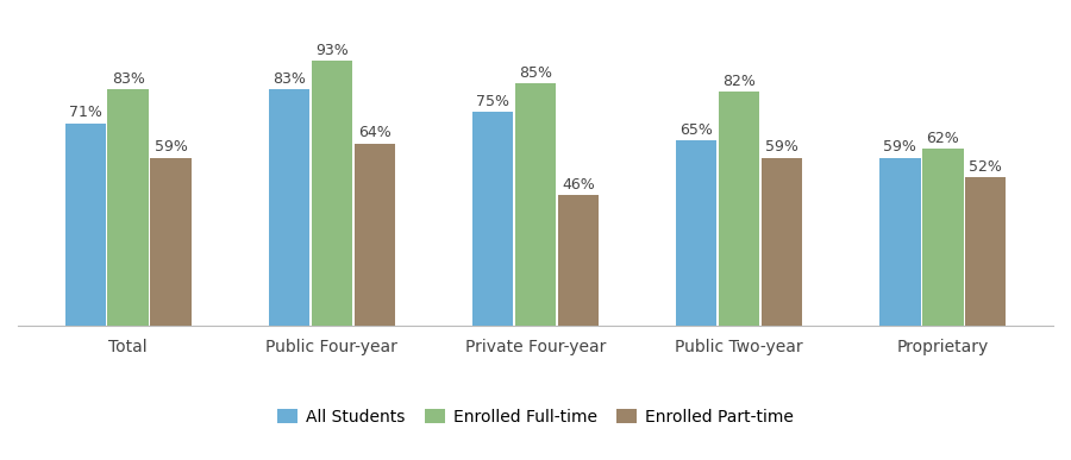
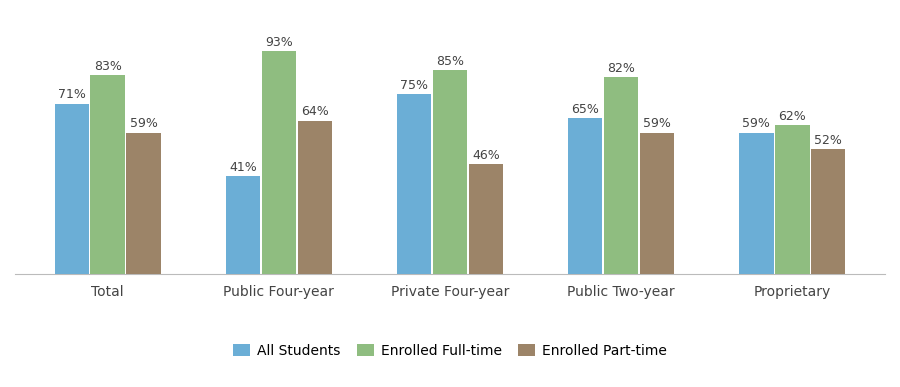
All Students/Public Four-year: 83% -> 41%
